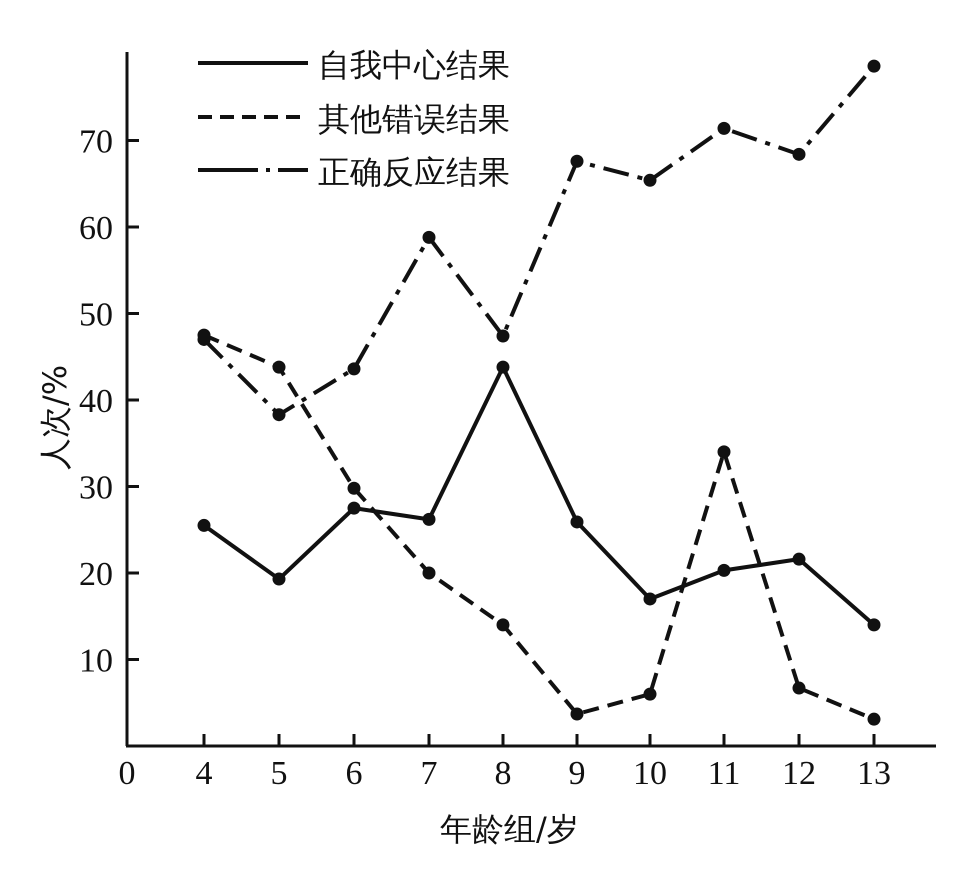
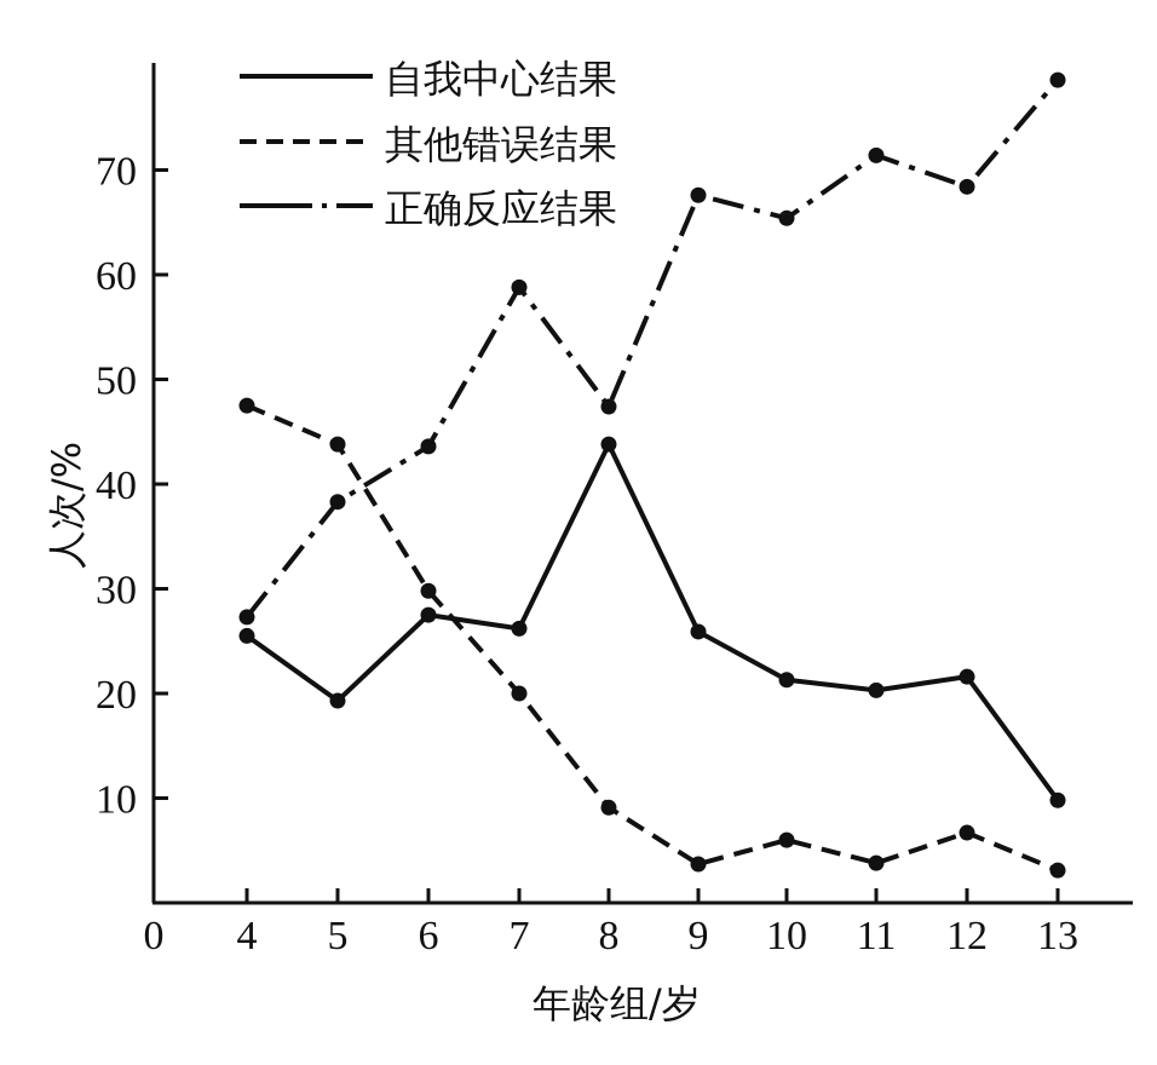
正确反应结果/4: 47 -> 27
其他错误结果/8: 14 -> 9
自我中心结果/10: 17 -> 21
其他错误结果/11: 34 -> 4
自我中心结果/13: 14 -> 10
